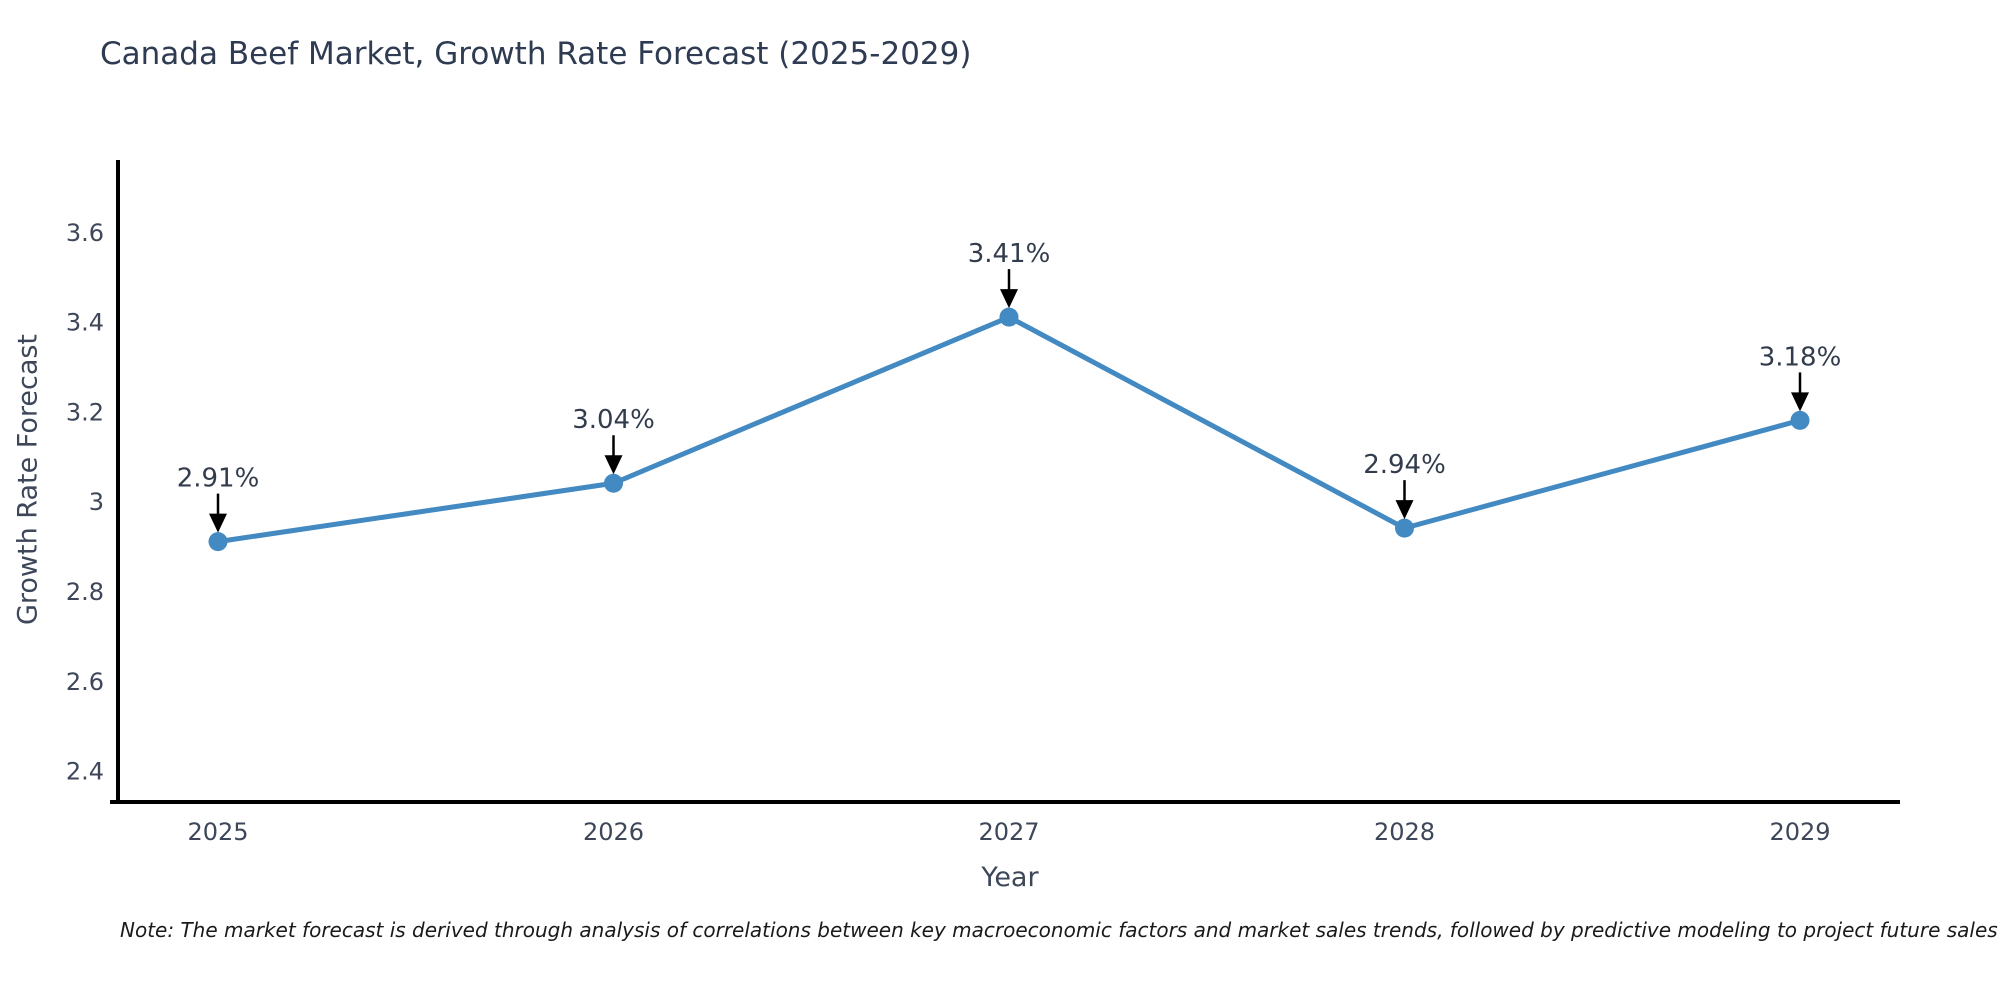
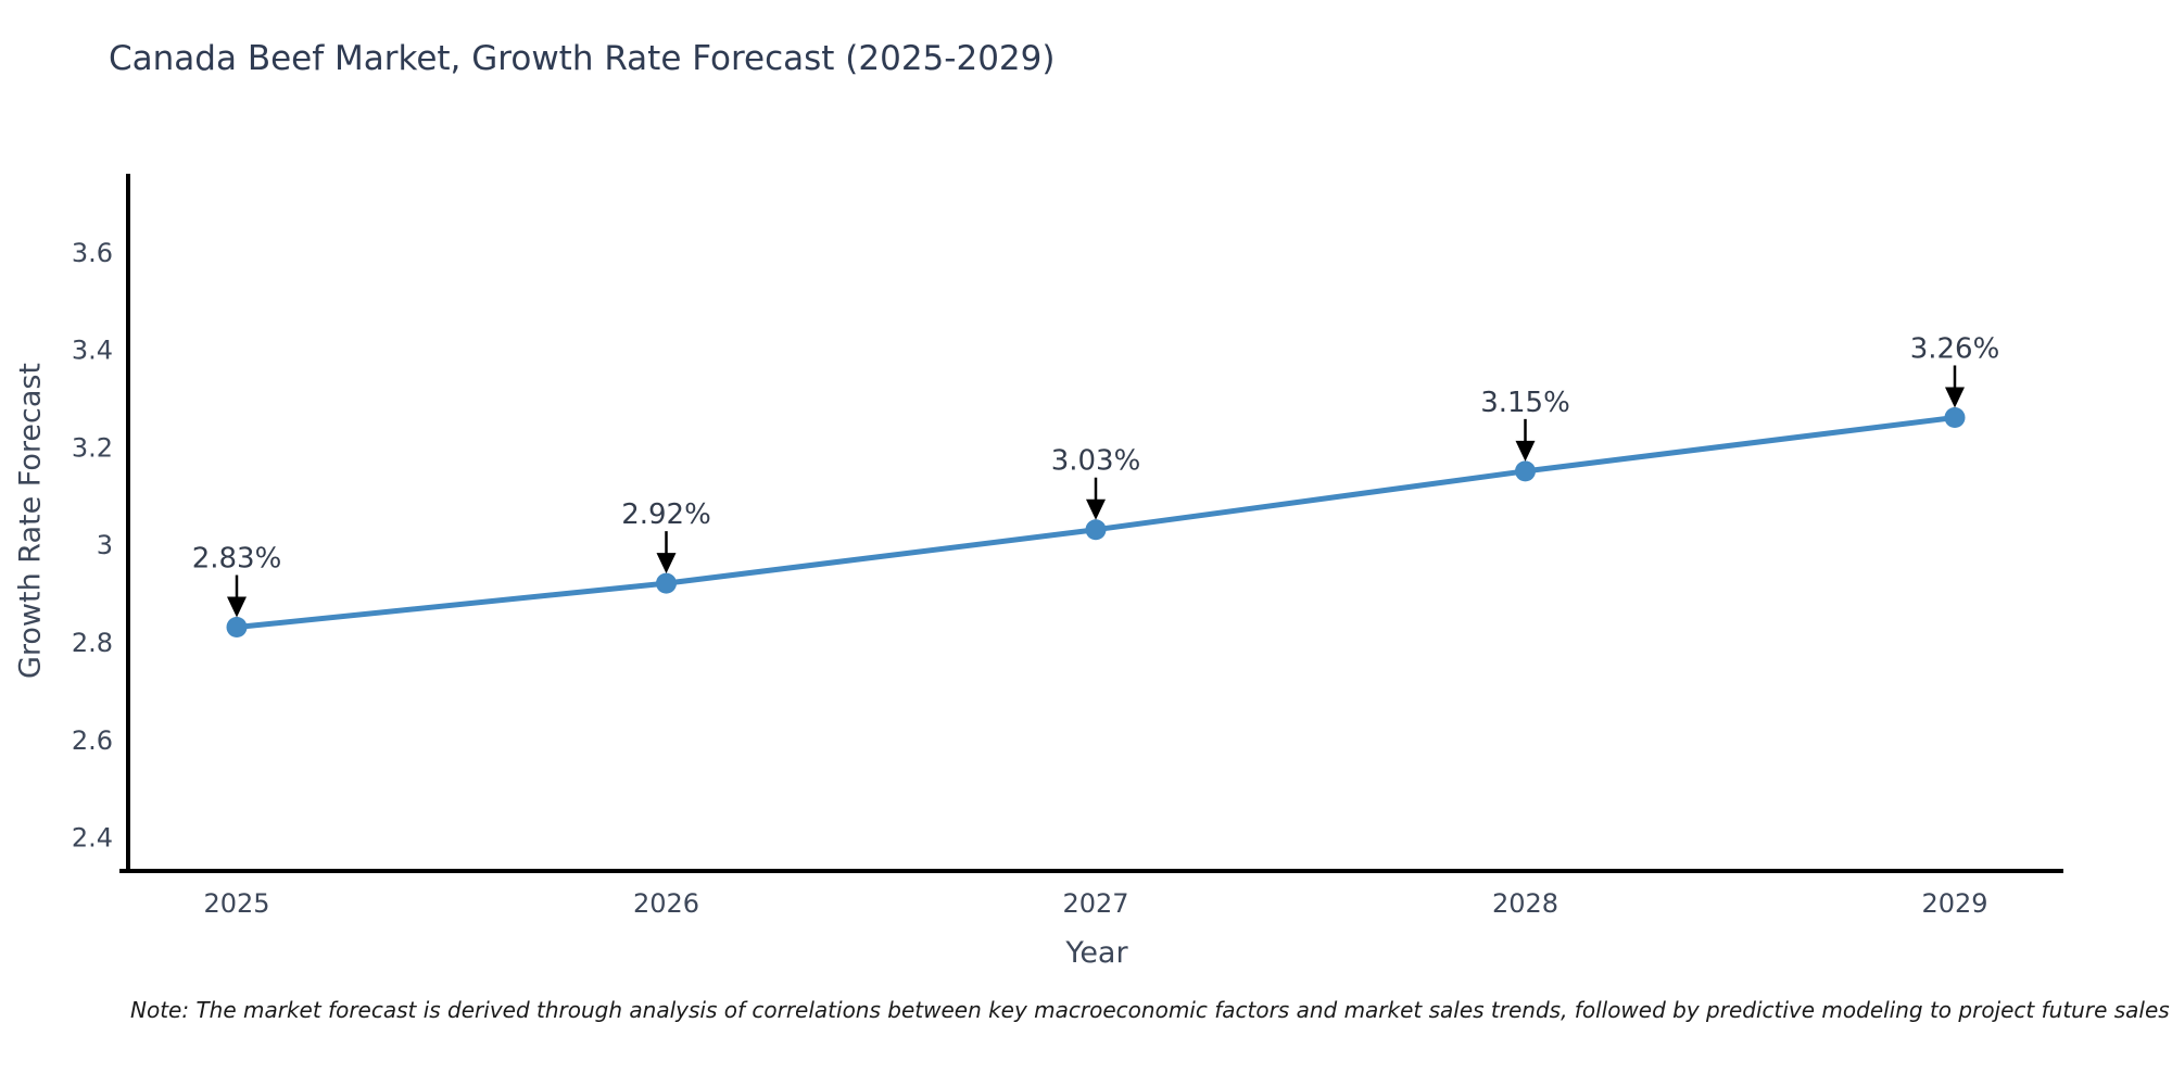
2025: 2.91% -> 2.83%
2026: 3.04% -> 2.92%
2027: 3.41% -> 3.03%
2028: 2.94% -> 3.15%
2029: 3.18% -> 3.26%
